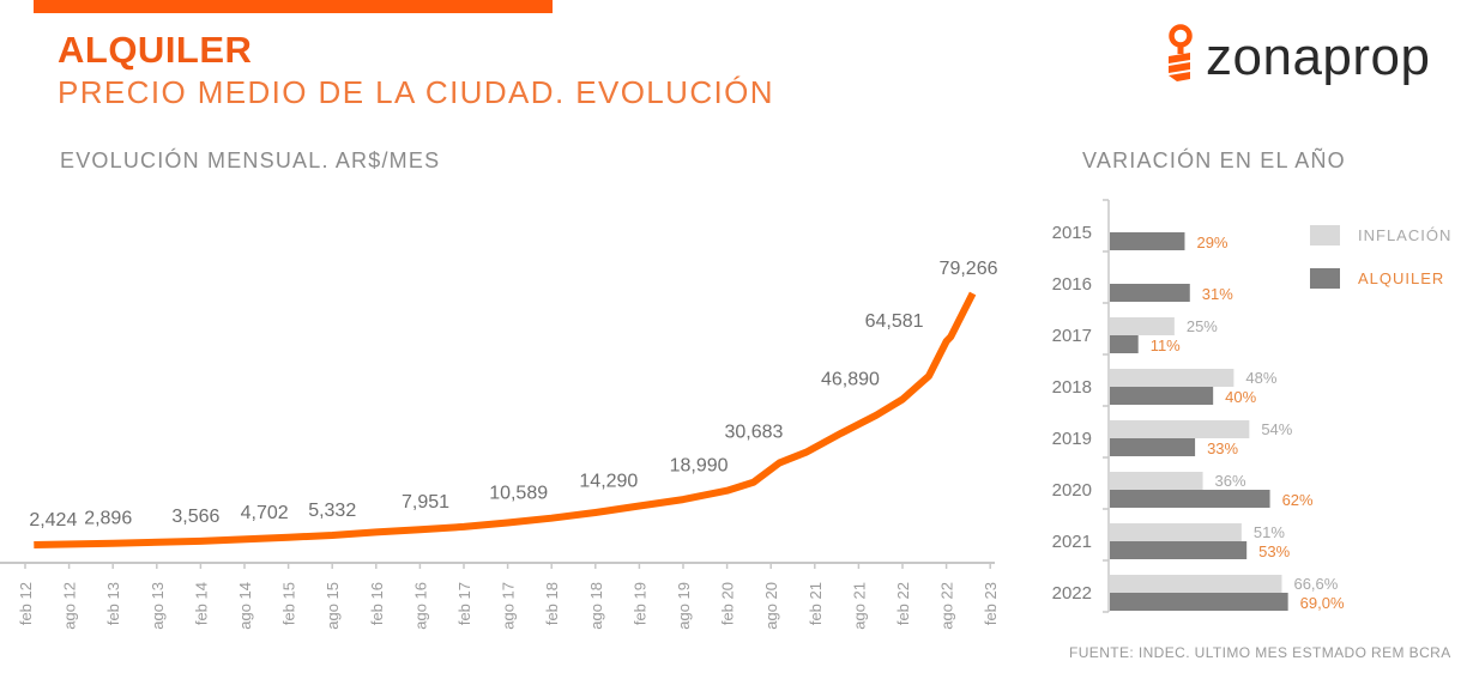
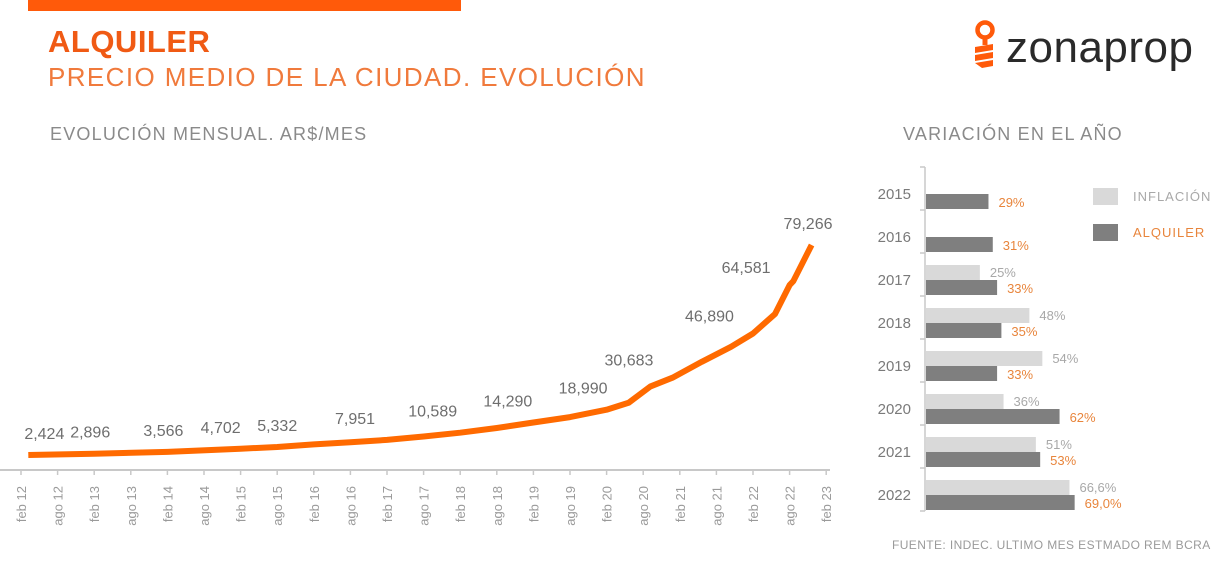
VARIACIÓN EN EL AÑO/ALQUILER/2017: 11% -> 33%
VARIACIÓN EN EL AÑO/ALQUILER/2018: 40% -> 35%
